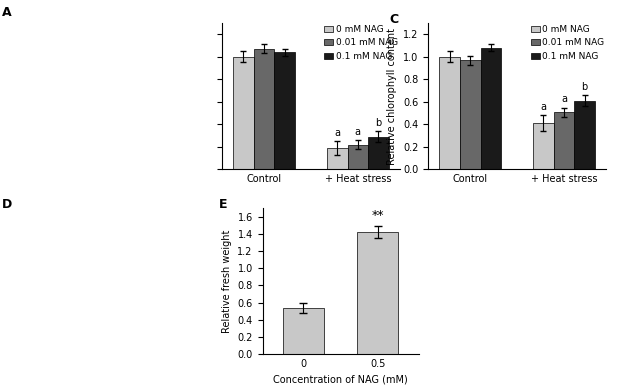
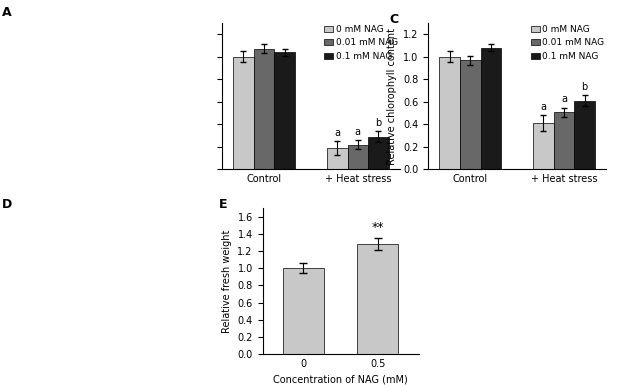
0: 0.54 -> 1.00
0.5: 1.42 -> 1.28
